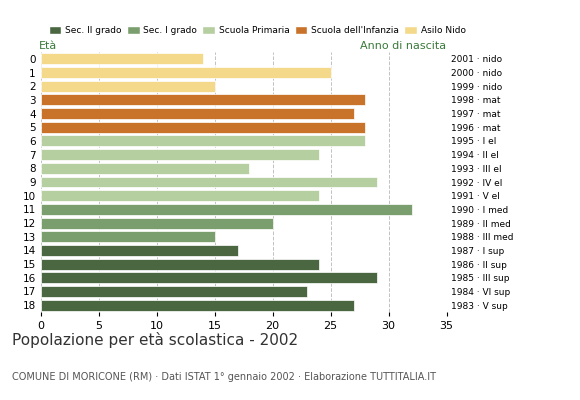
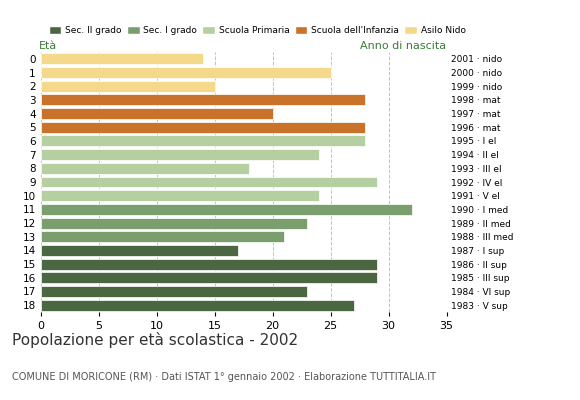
4: 27 -> 20
12: 20 -> 23
13: 15 -> 21
15: 24 -> 29
